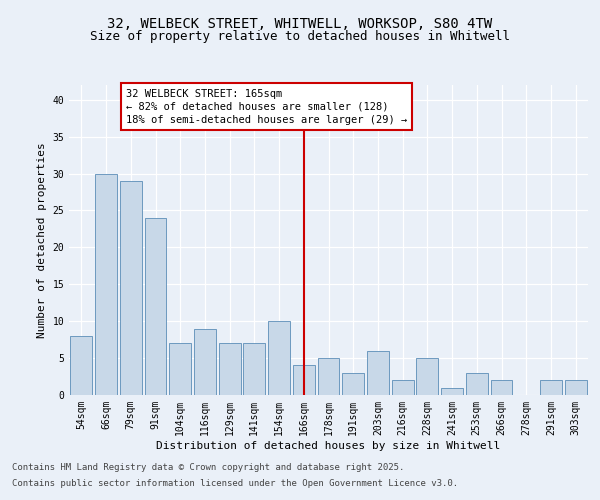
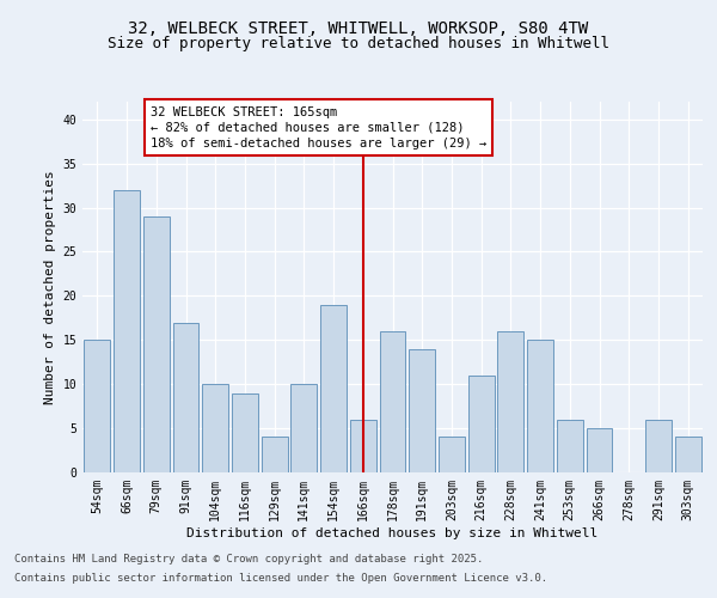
54sqm: 8 -> 15
66sqm: 30 -> 32
91sqm: 24 -> 17
104sqm: 7 -> 10
129sqm: 7 -> 4
141sqm: 7 -> 10
154sqm: 10 -> 19
166sqm: 4 -> 6
178sqm: 5 -> 16
191sqm: 3 -> 14
203sqm: 6 -> 4
216sqm: 2 -> 11
228sqm: 5 -> 16
241sqm: 1 -> 15
253sqm: 3 -> 6
266sqm: 2 -> 5
291sqm: 2 -> 6
303sqm: 2 -> 4
